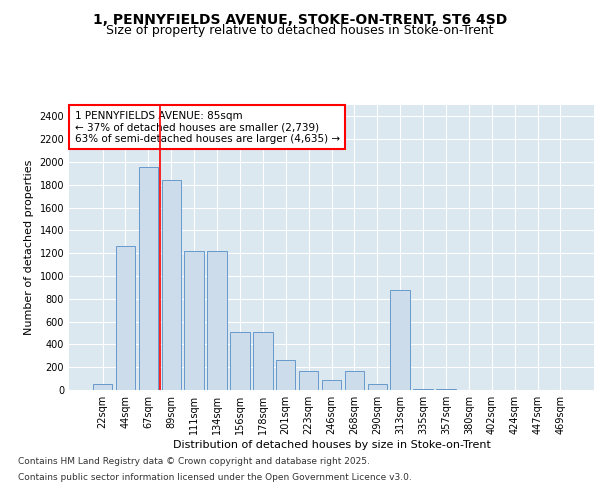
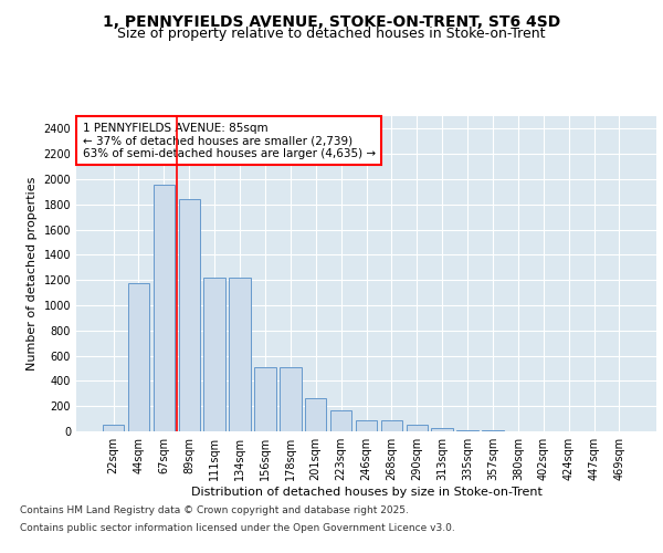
44sqm: 1260 -> 1180
268sqm: 170 -> 90
313sqm: 880 -> 30
